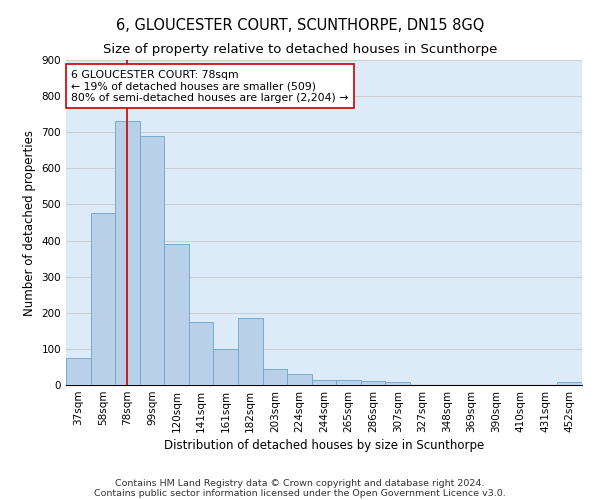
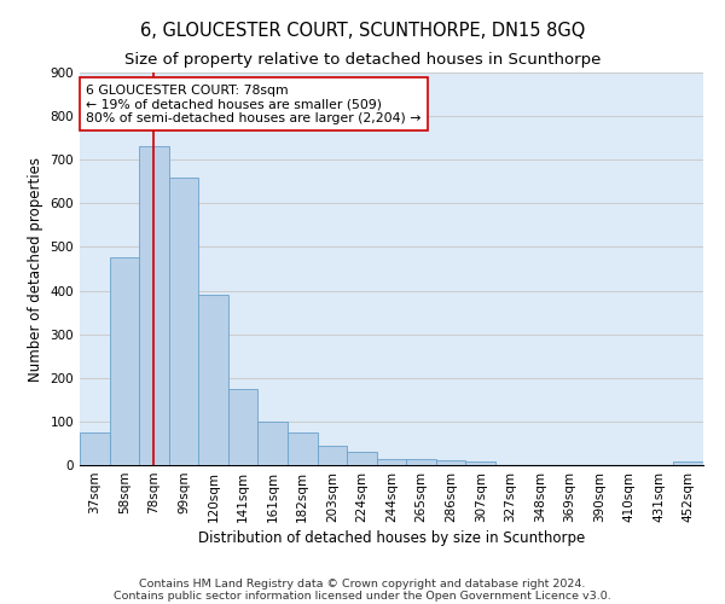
99sqm: 690 -> 660
182sqm: 185 -> 75
